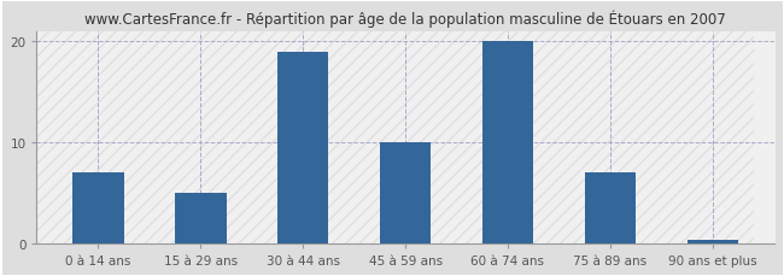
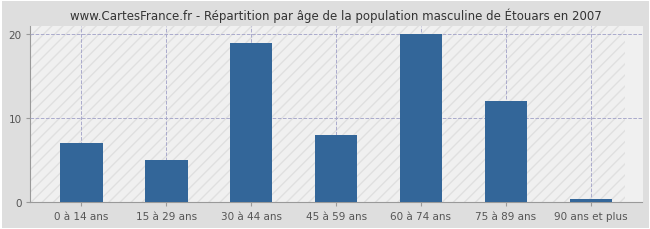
45 à 59 ans: 10.0 -> 8.0
75 à 89 ans: 7.0 -> 12.0
